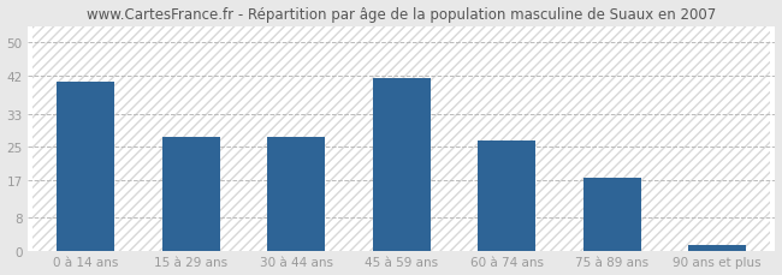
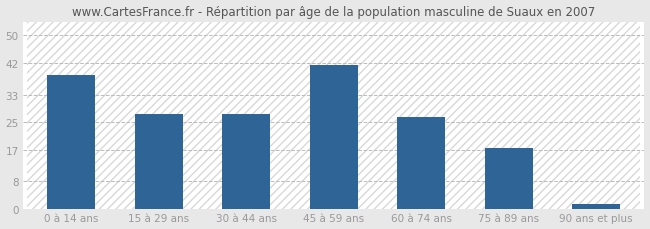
0 à 14 ans: 40.5 -> 38.5
